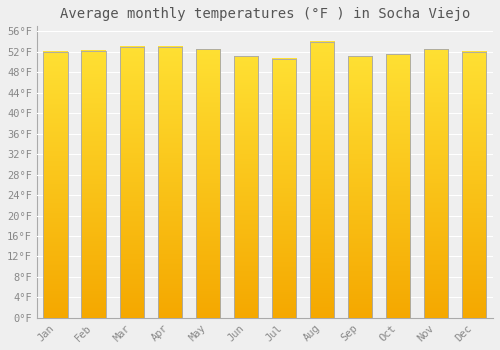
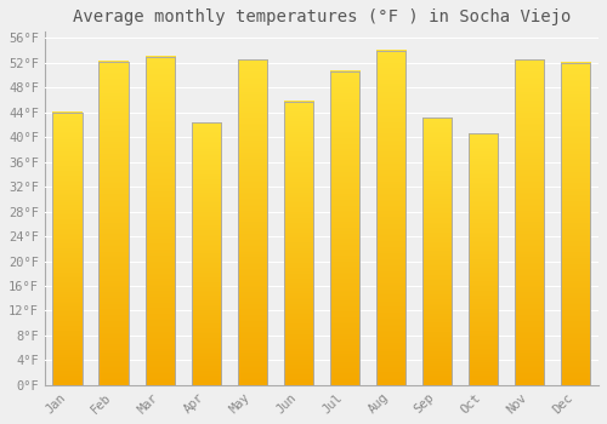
Jan: 52.0°F -> 44.0°F
Apr: 53.0°F -> 42.4°F
Jun: 51.2°F -> 45.8°F
Sep: 51.1°F -> 43.2°F
Oct: 51.5°F -> 40.6°F
